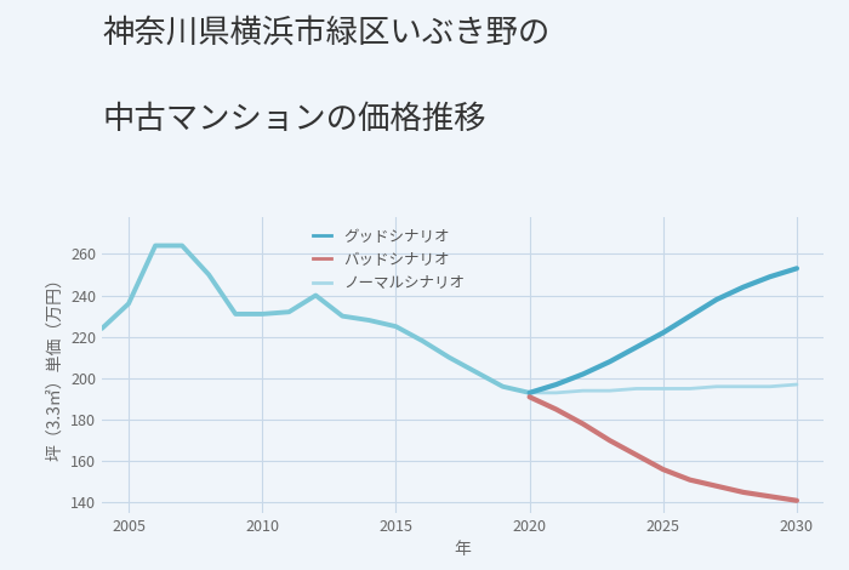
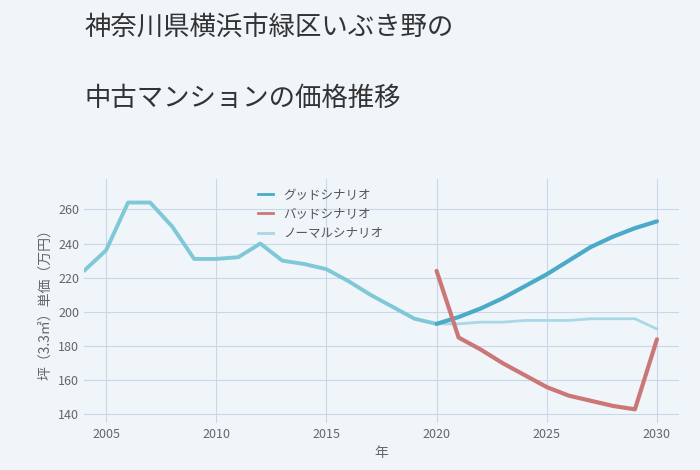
バッドシナリオ/2020: 191 -> 224
バッドシナリオ/2030: 141 -> 184
ノーマルシナリオ/2030: 197 -> 190
